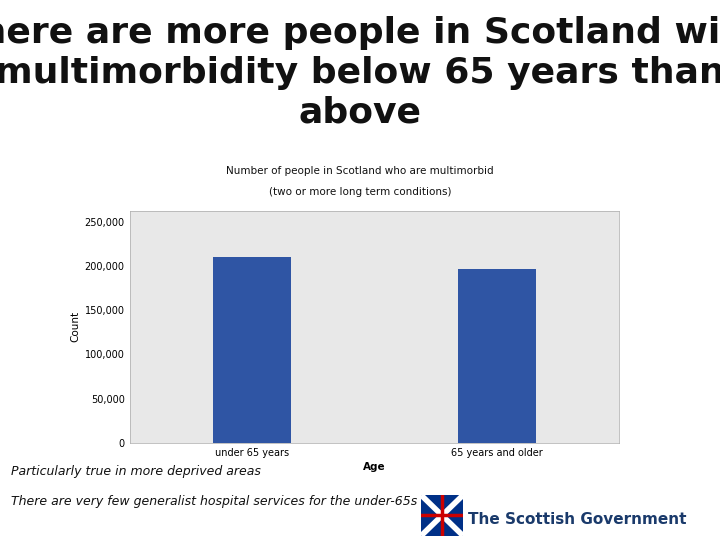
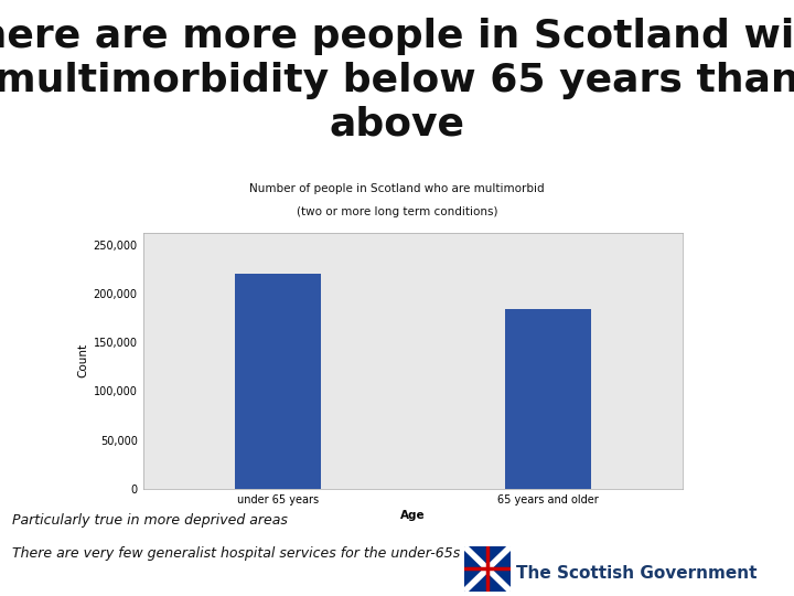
under 65 years: 210,000 -> 220,000
65 years and older: 196,000 -> 184,000
